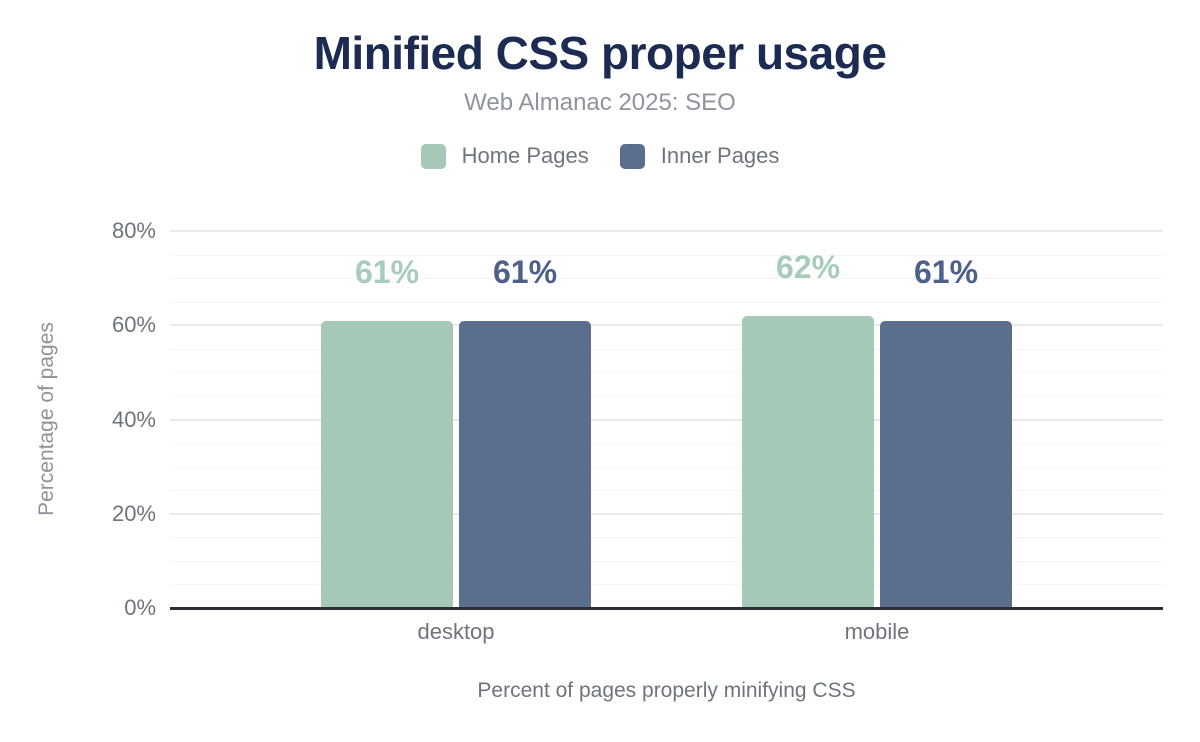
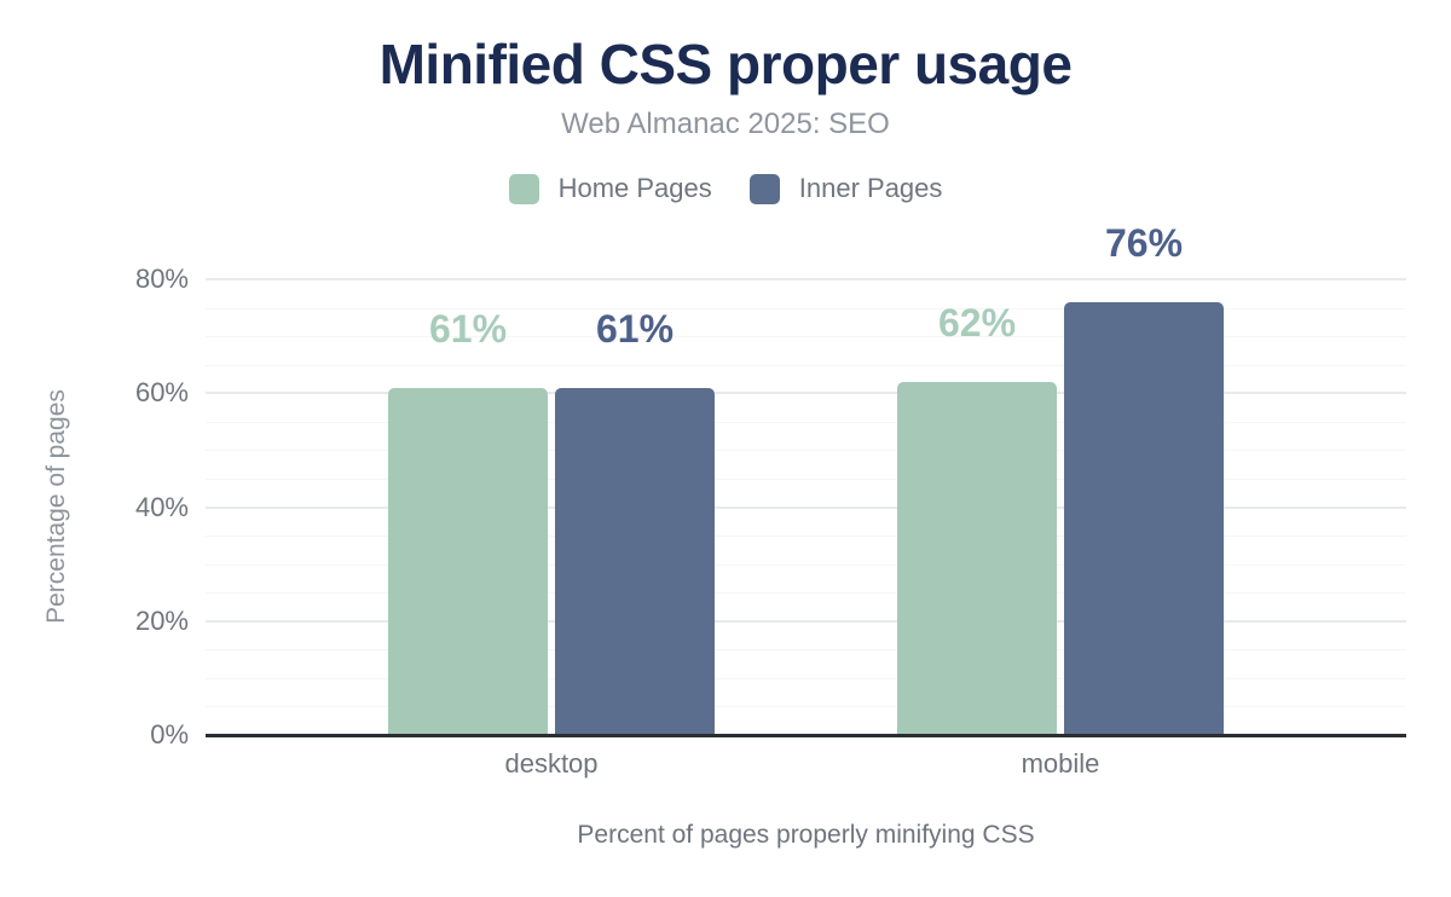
Inner Pages/mobile: 61% -> 76%
